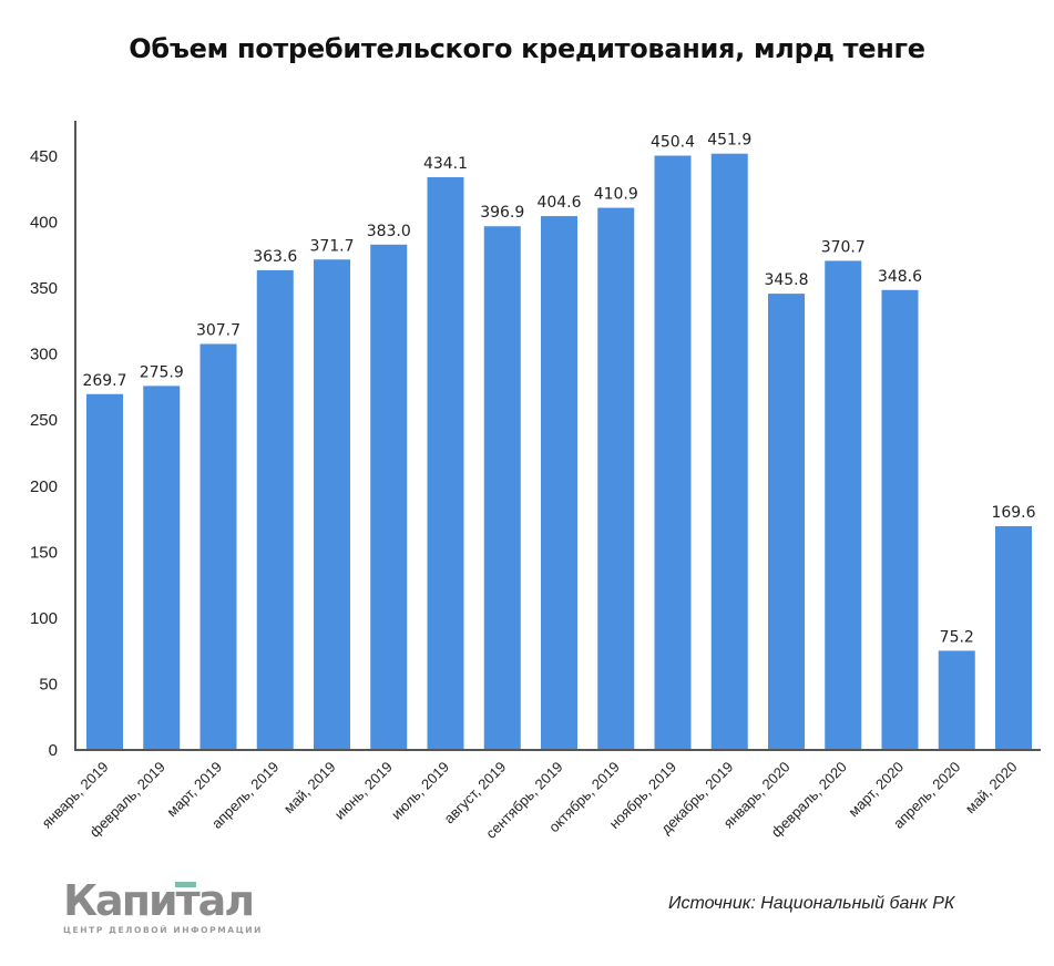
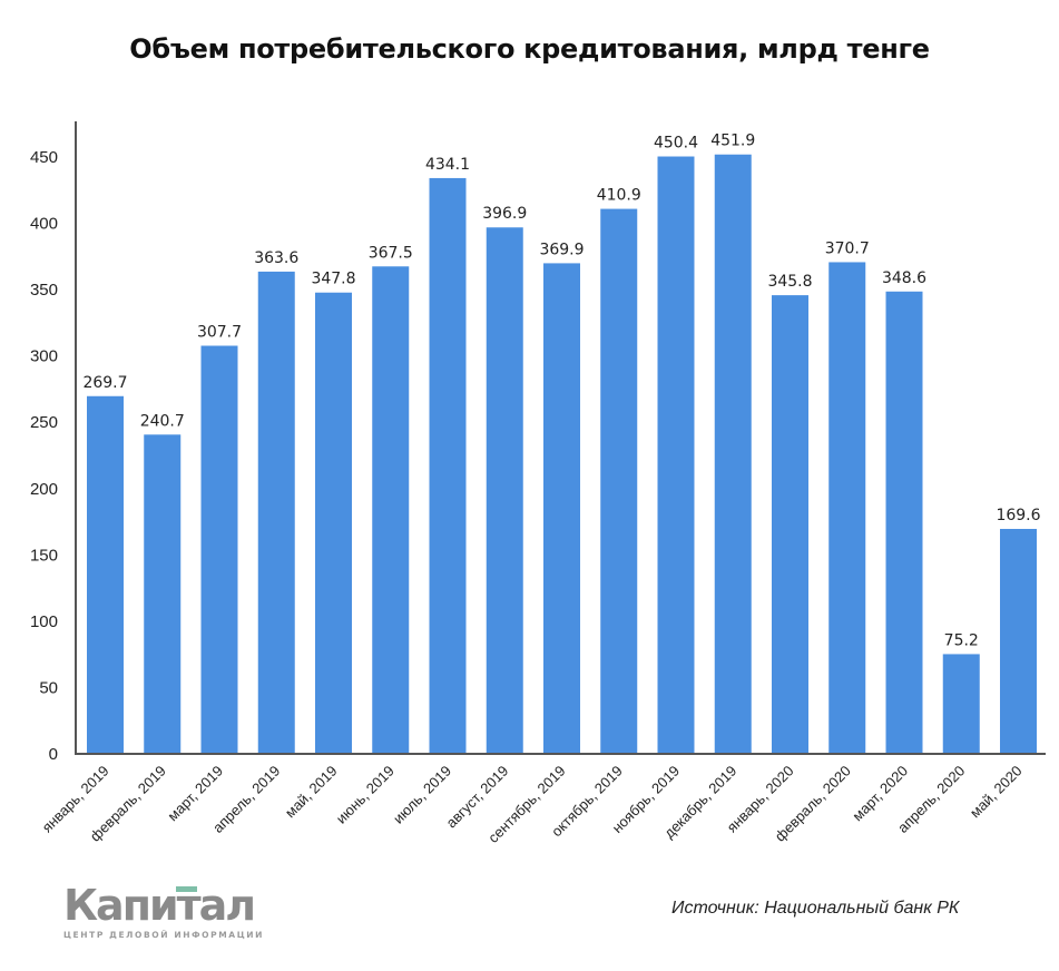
февраль, 2019: 275.9 -> 240.7
май, 2019: 371.7 -> 347.8
июнь, 2019: 383.0 -> 367.5
сентябрь, 2019: 404.6 -> 369.9
